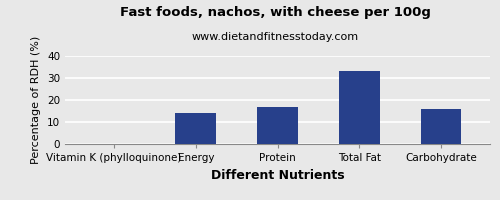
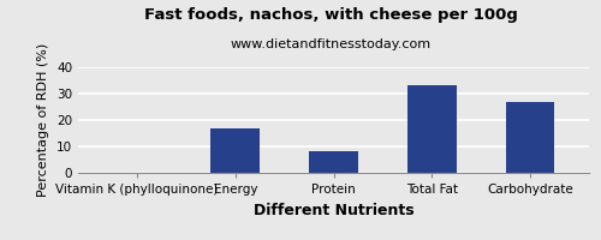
Energy: 14 -> 17
Protein: 17 -> 8
Carbohydrate: 16 -> 27
